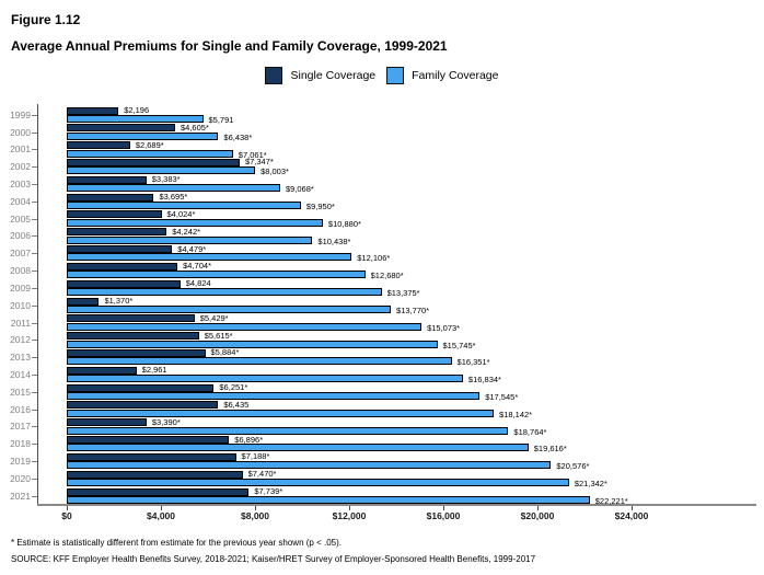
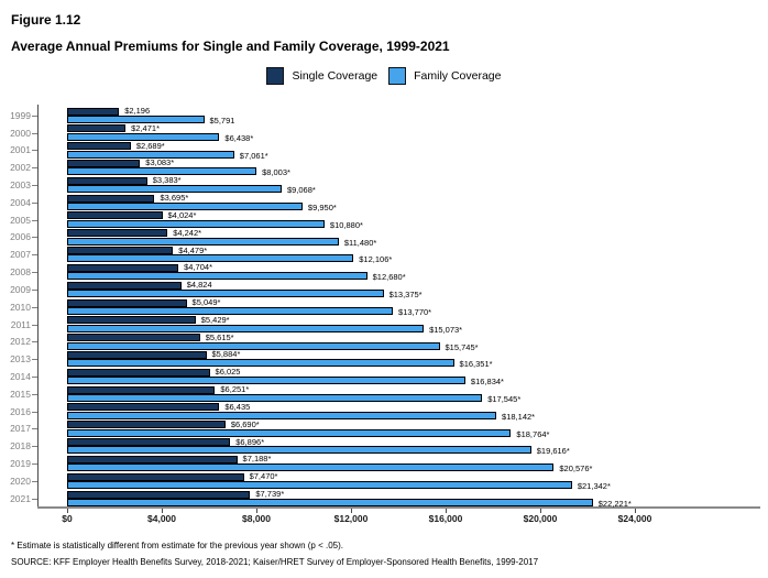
Single Coverage/2000: 4,605 -> 2,471
Single Coverage/2002: 7,347 -> 3,083
Family Coverage/2006: 10,438 -> 11,480
Single Coverage/2010: 1,370 -> 5,049
Single Coverage/2014: $2,961 -> $6,025
Single Coverage/2017: 3,390 -> 6,690
